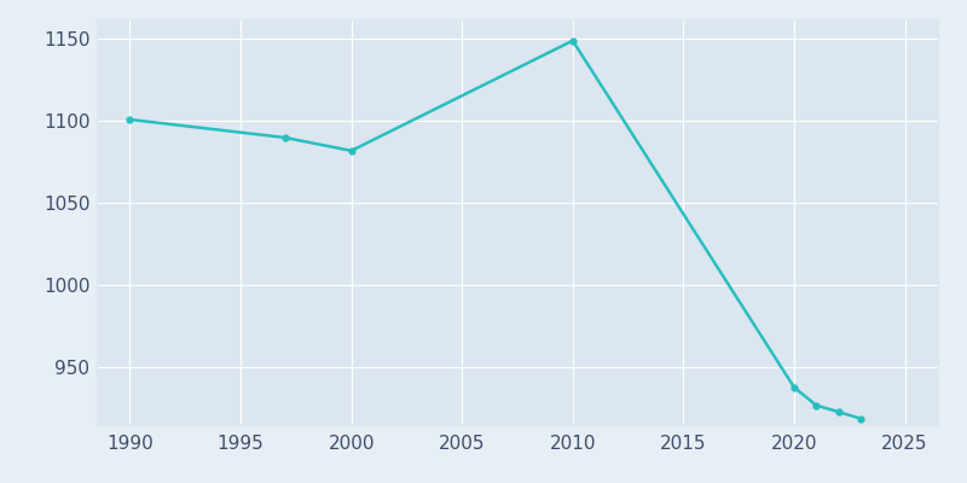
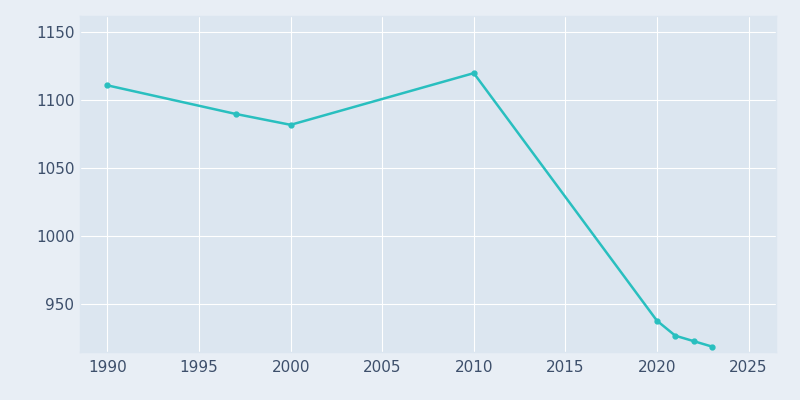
1990: 1101 -> 1111
2010: 1149 -> 1120
